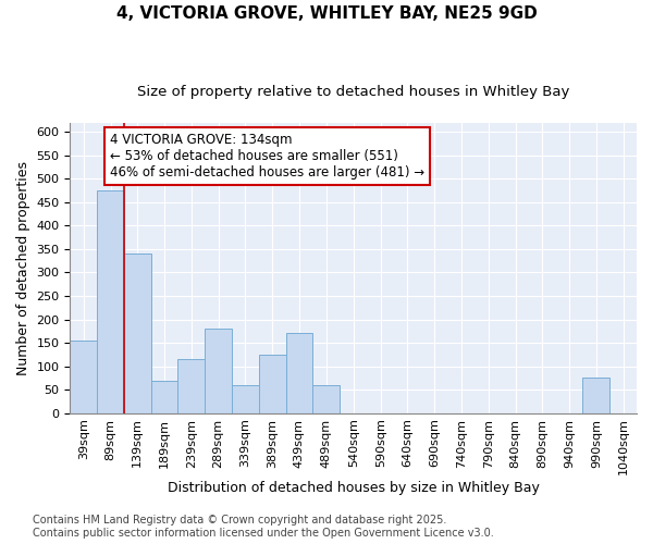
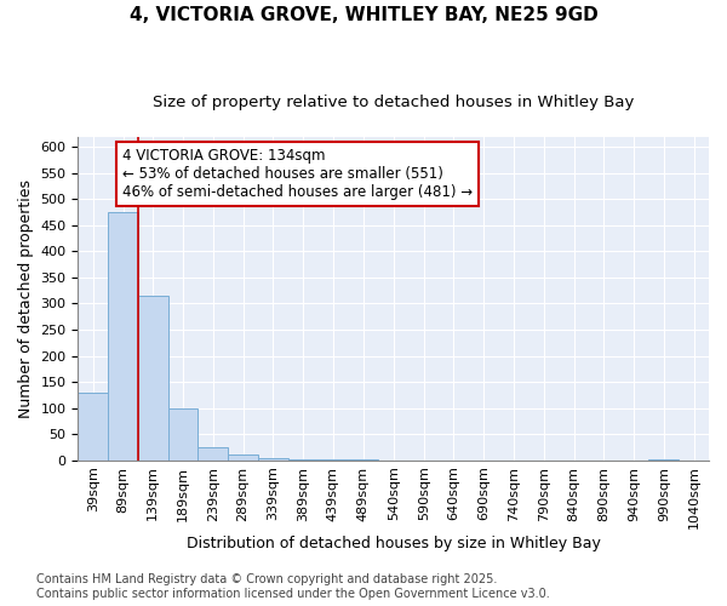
39sqm: 155 -> 130
139sqm: 340 -> 315
189sqm: 70 -> 98
239sqm: 115 -> 25
289sqm: 180 -> 10
339sqm: 60 -> 5
389sqm: 125 -> 2
439sqm: 170 -> 1
489sqm: 60 -> 1
990sqm: 75 -> 2
